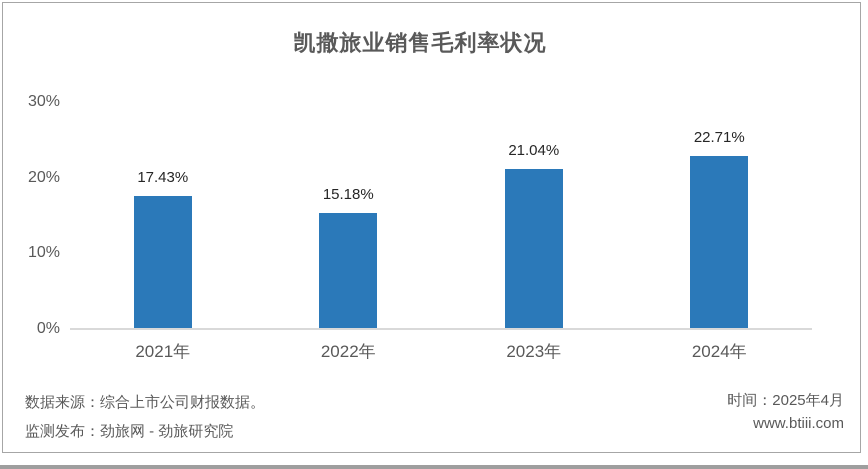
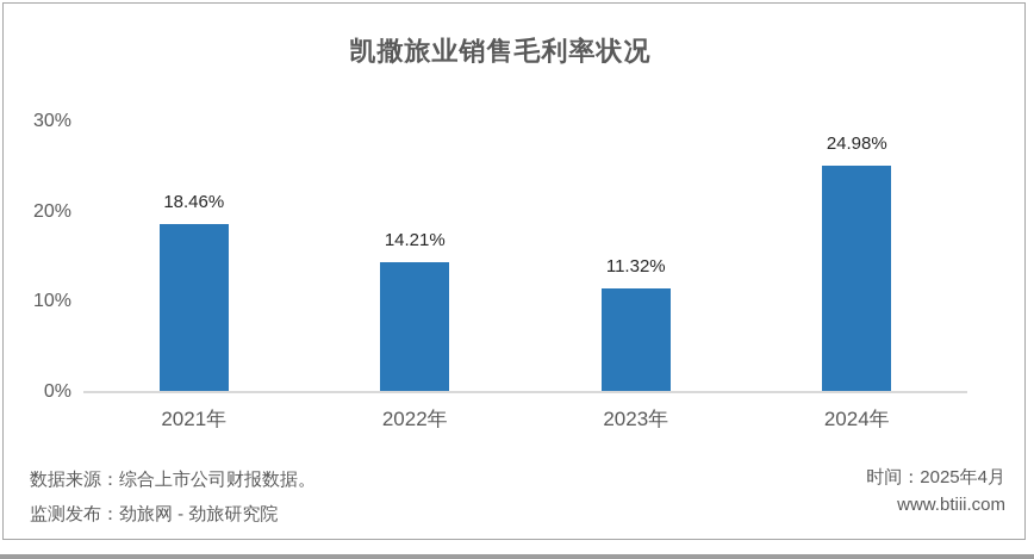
2021年: 17.43% -> 18.46%
2022年: 15.18% -> 14.21%
2023年: 21.04% -> 11.32%
2024年: 22.71% -> 24.98%
